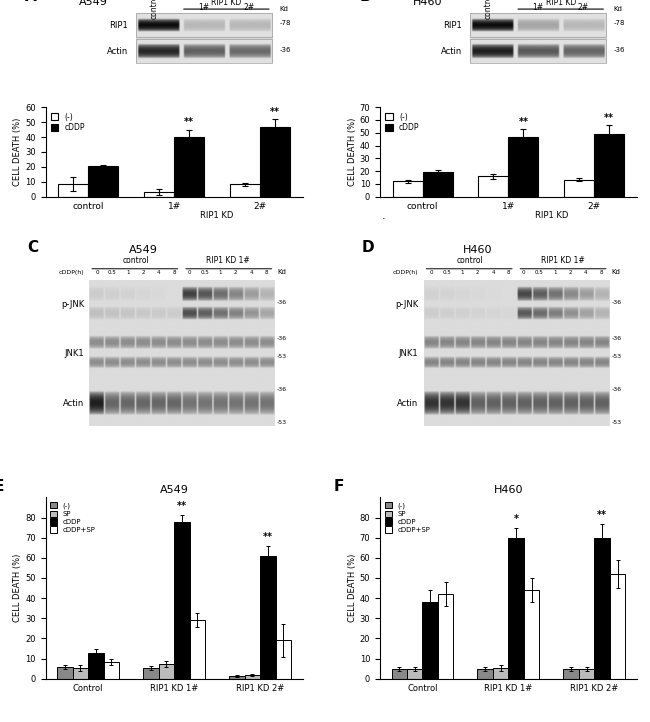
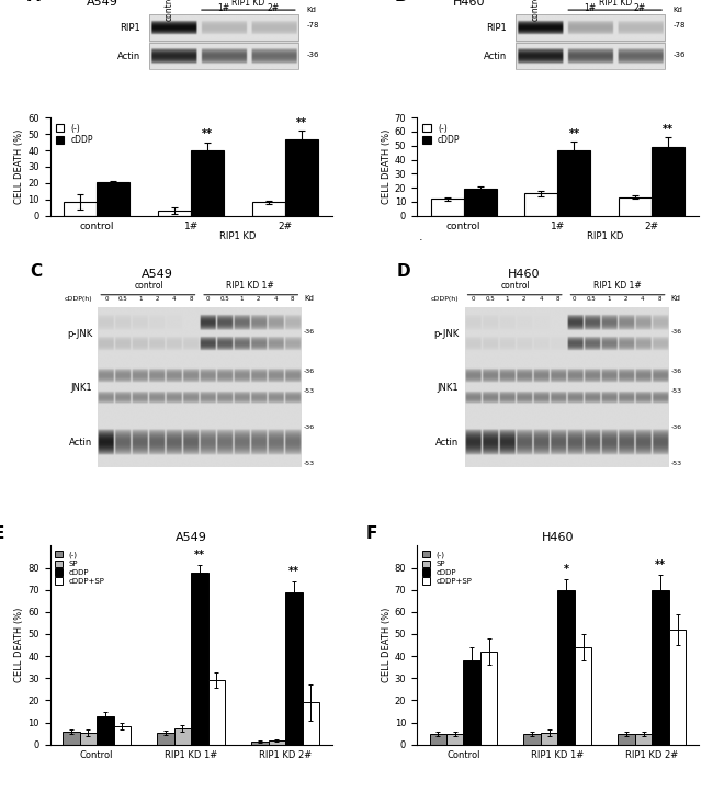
A549/cDDP/RIP1 KD 2#: 61.0 -> 69.0
